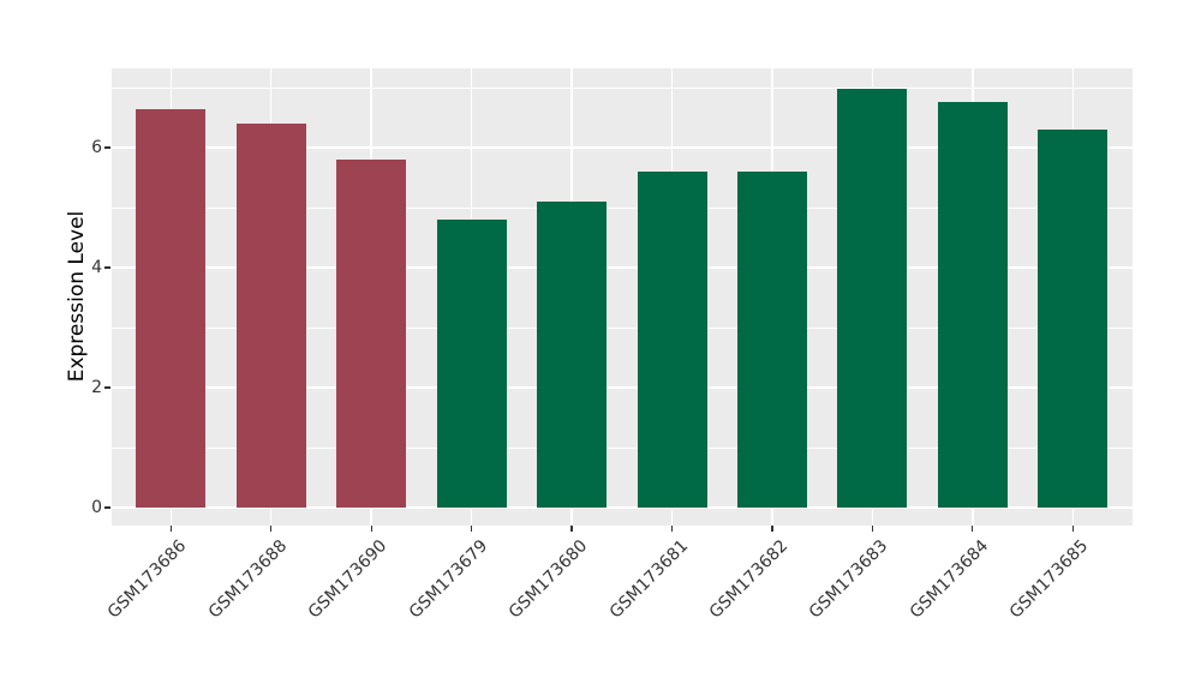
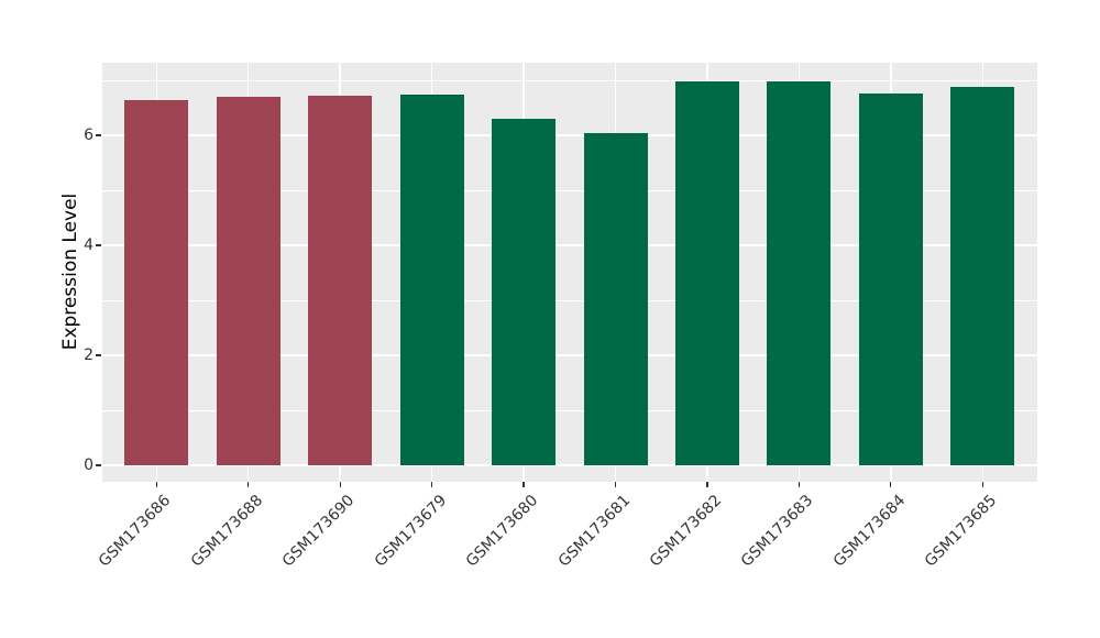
GSM173688: 6.4 -> 6.7
GSM173690: 5.8 -> 6.7
GSM173679: 4.8 -> 6.8
GSM173680: 5.1 -> 6.3
GSM173681: 5.6 -> 6.0
GSM173682: 5.6 -> 7.0
GSM173685: 6.3 -> 6.9
